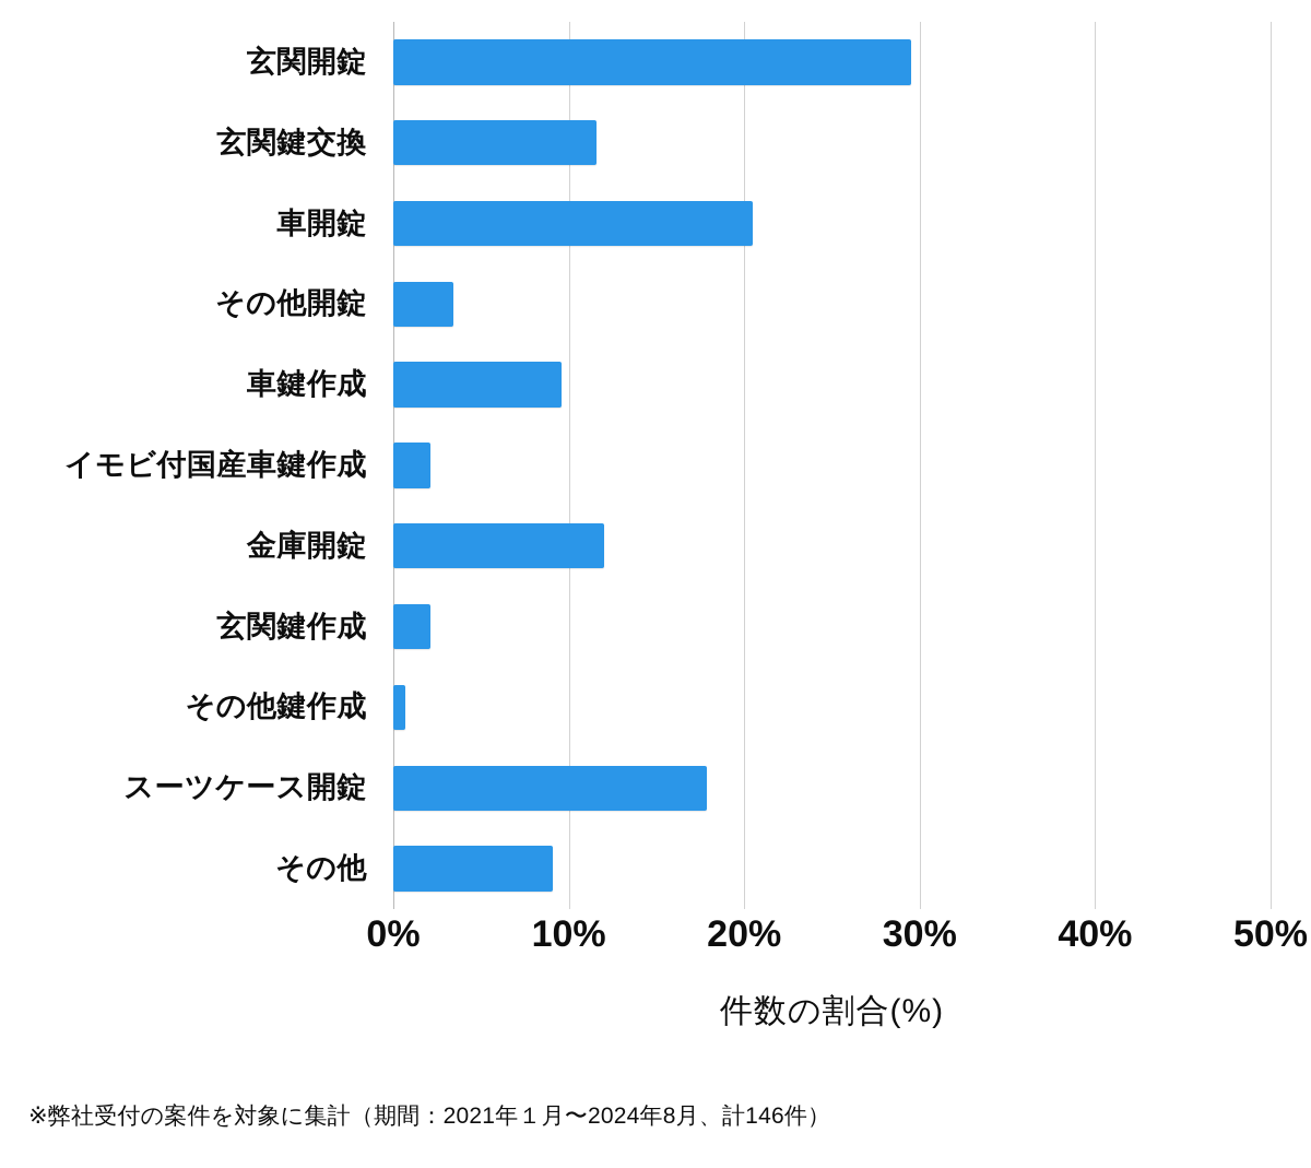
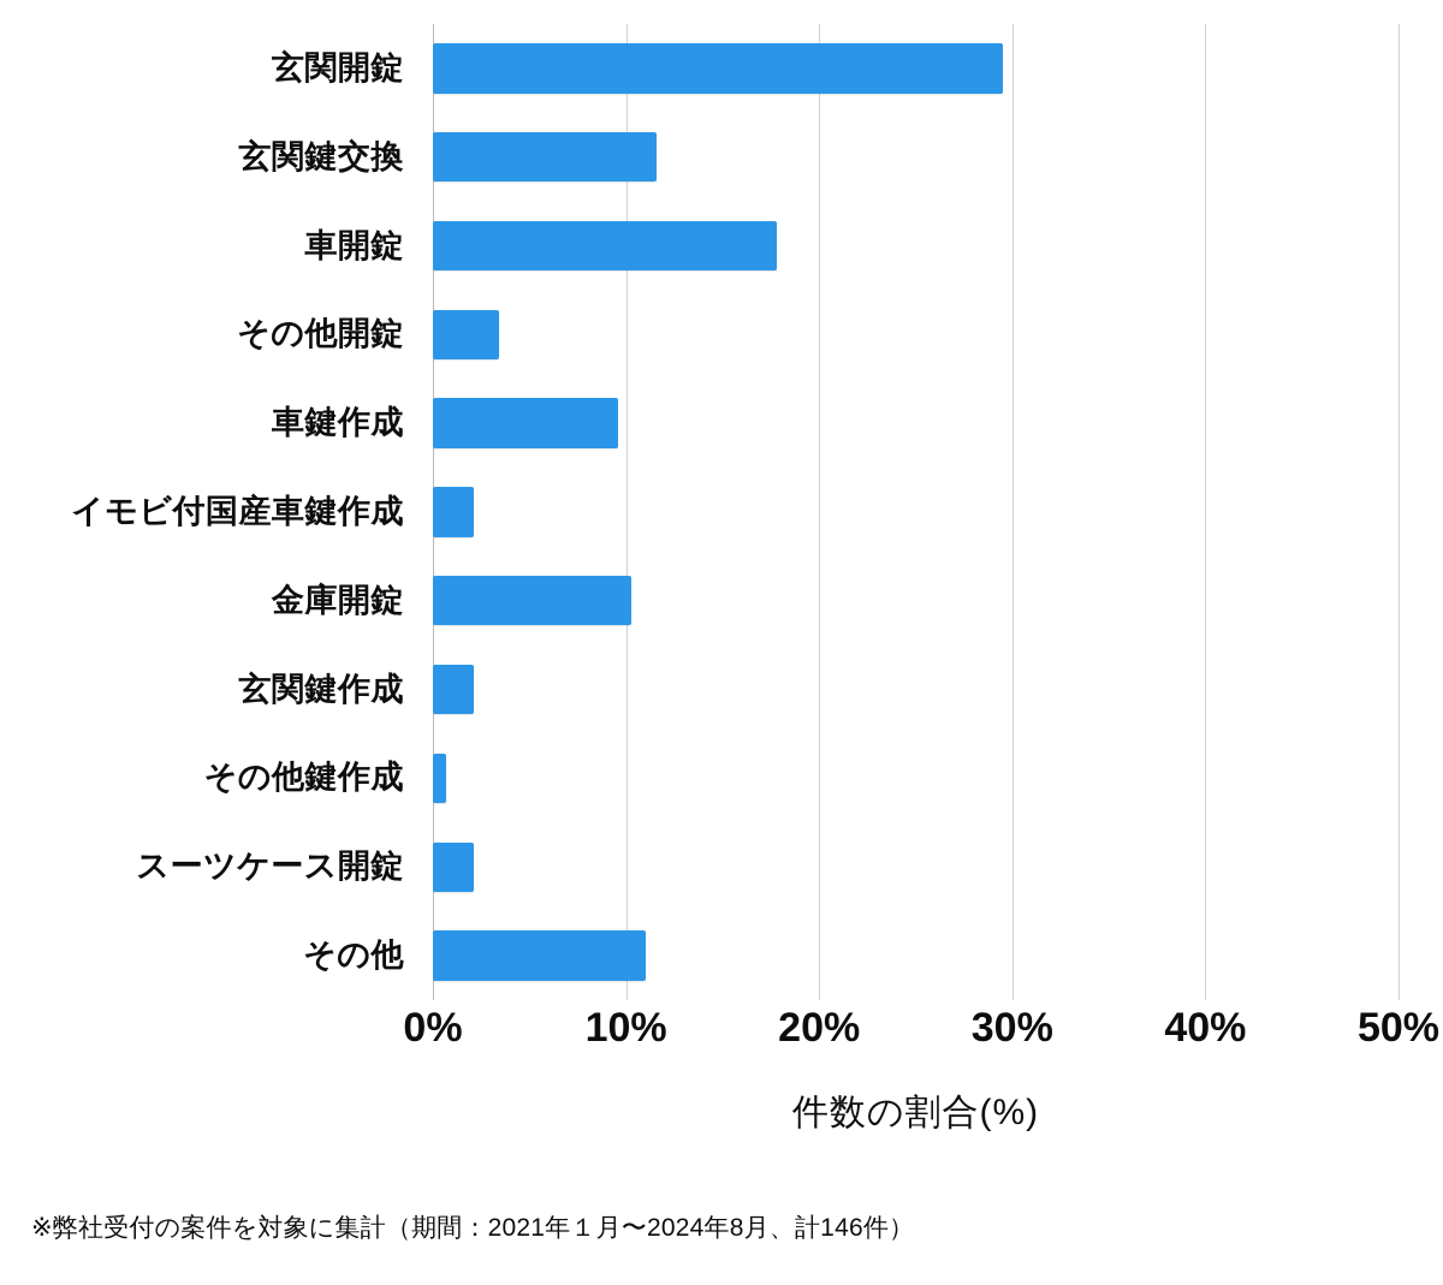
車開錠: 20.5% -> 17.8%
金庫開錠: 12.0% -> 10.3%
スーツケース開錠: 17.9% -> 2.1%
その他: 9.1% -> 11.0%
